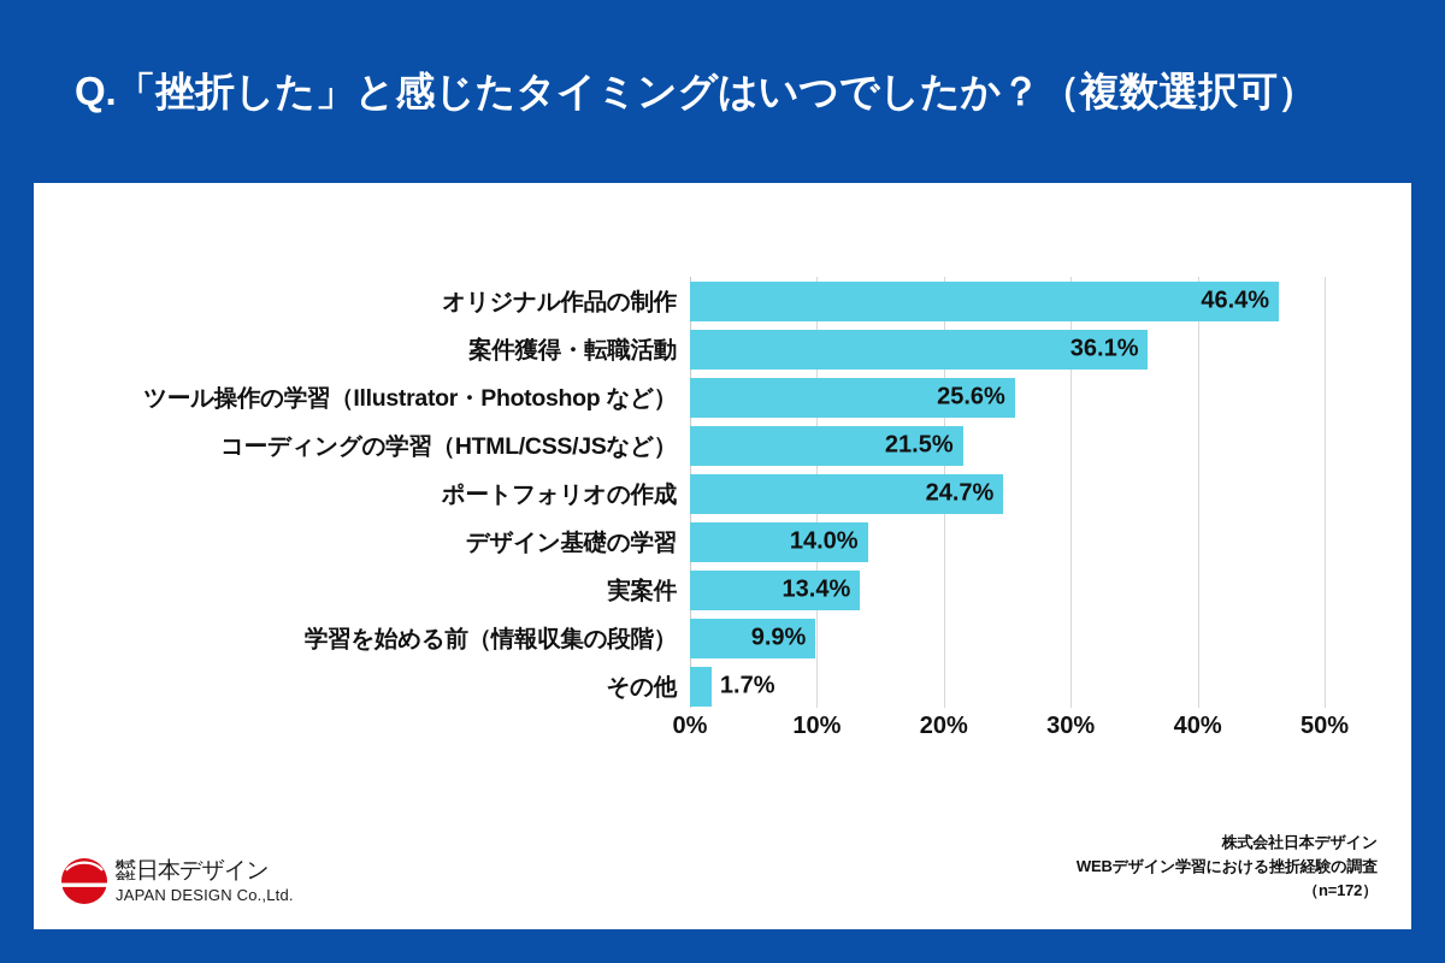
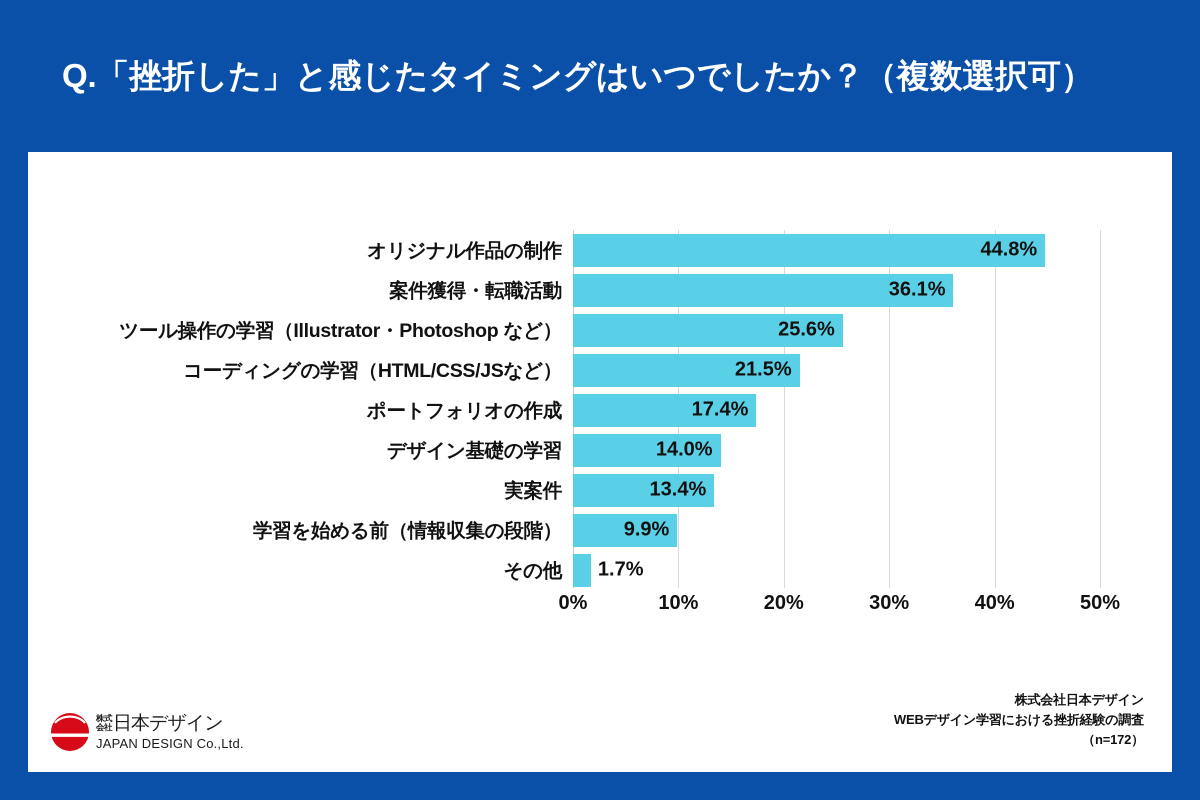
オリジナル作品の制作: 46.4% -> 44.8%
ポートフォリオの作成: 24.7% -> 17.4%
